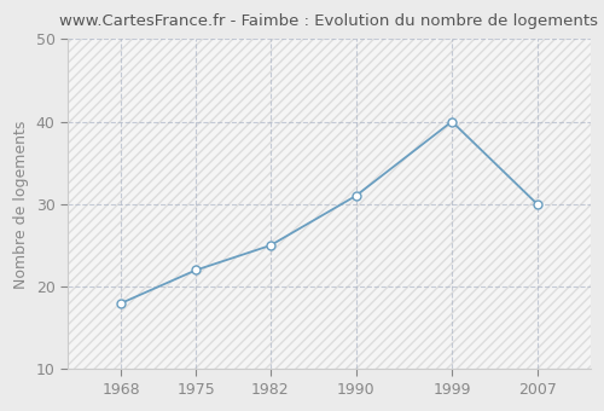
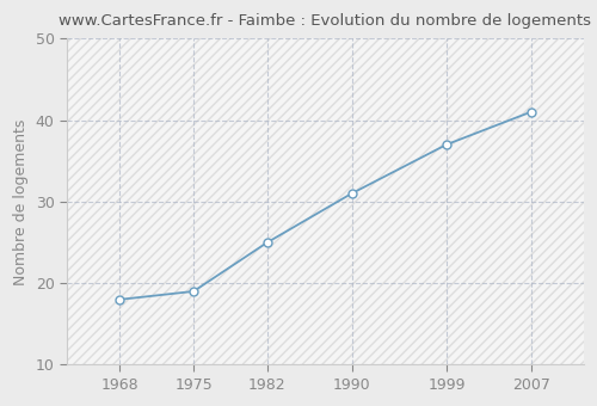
1975: 22 -> 19
1999: 40 -> 37
2007: 30 -> 41
